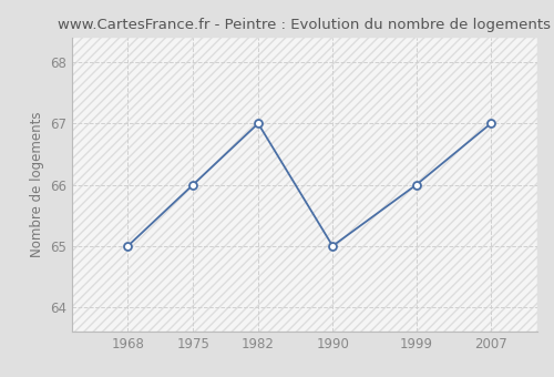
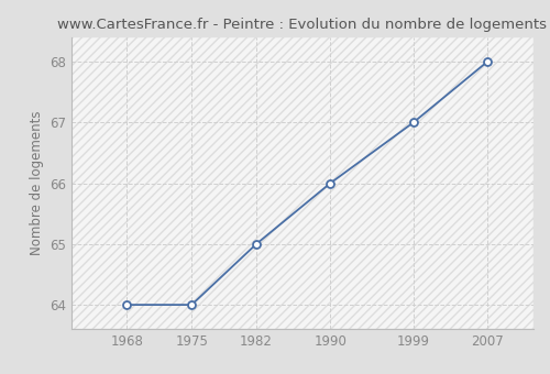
1968: 65 -> 64
1975: 66 -> 64
1982: 67 -> 65
1990: 65 -> 66
1999: 66 -> 67
2007: 67 -> 68
